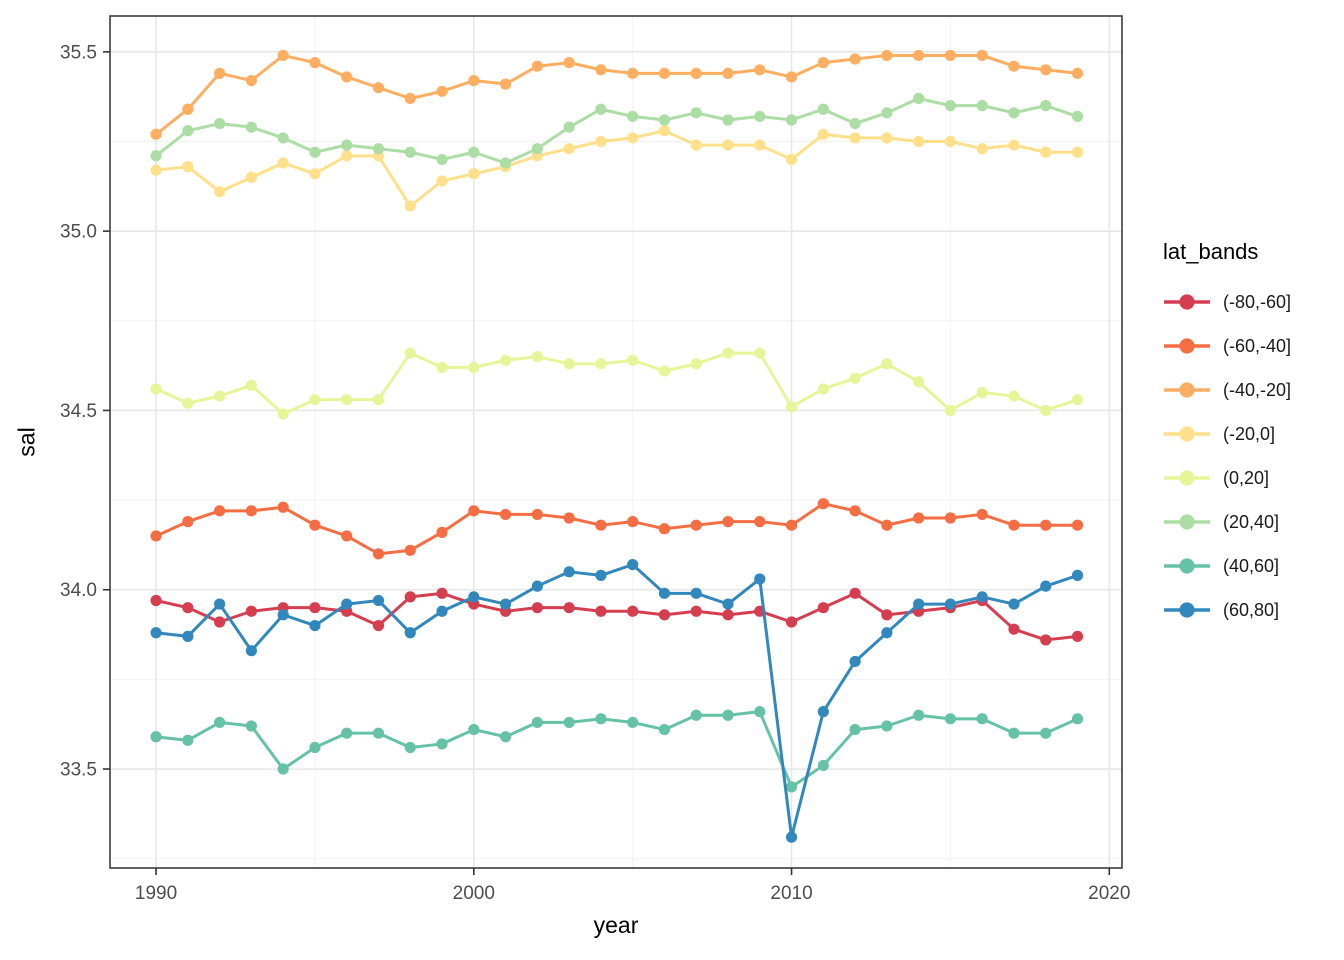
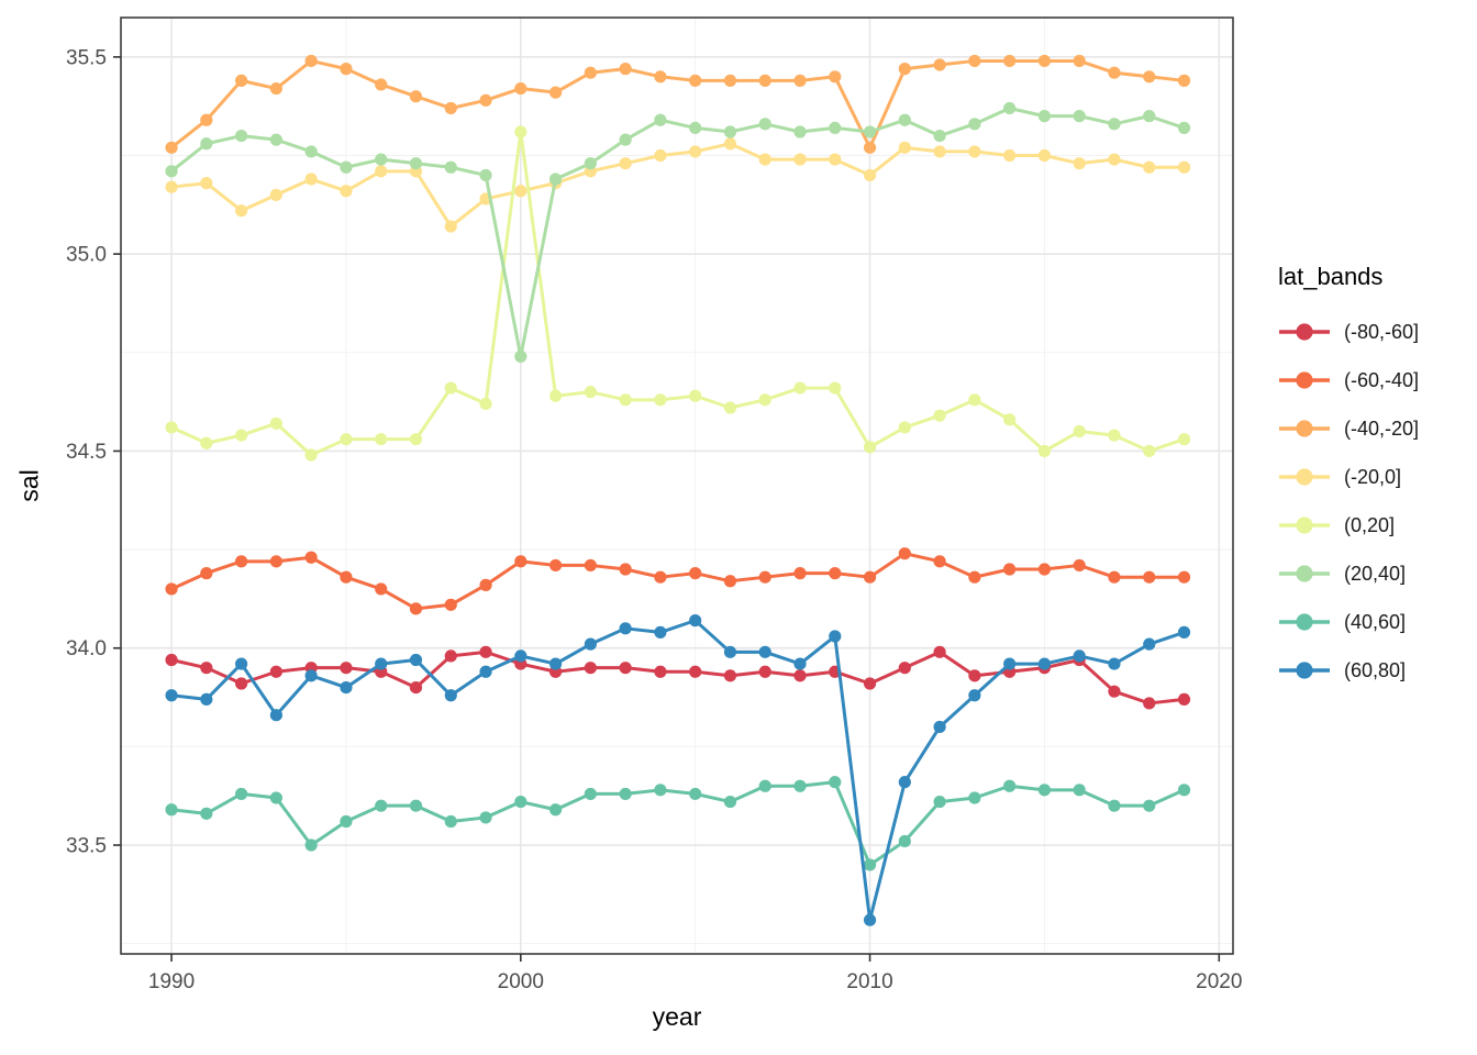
(0,20]/2000: 34.62 -> 35.31
(20,40]/2000: 35.22 -> 34.74
(-40,-20]/2010: 35.43 -> 35.27
